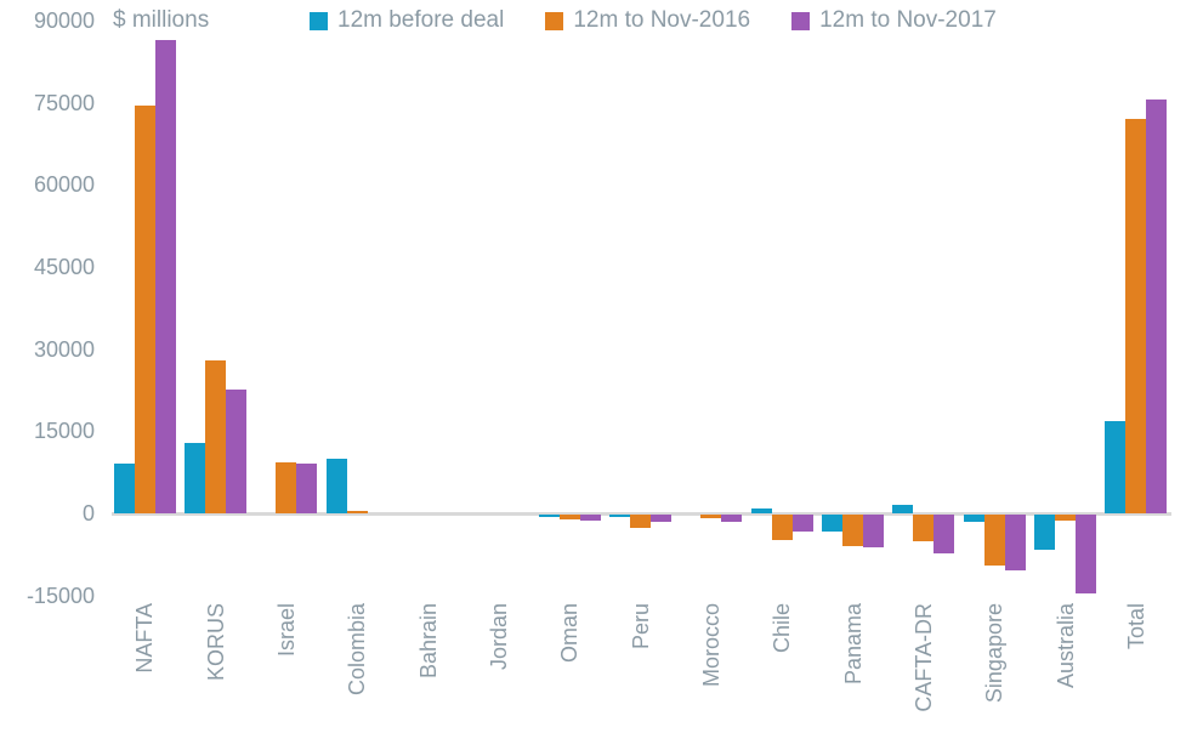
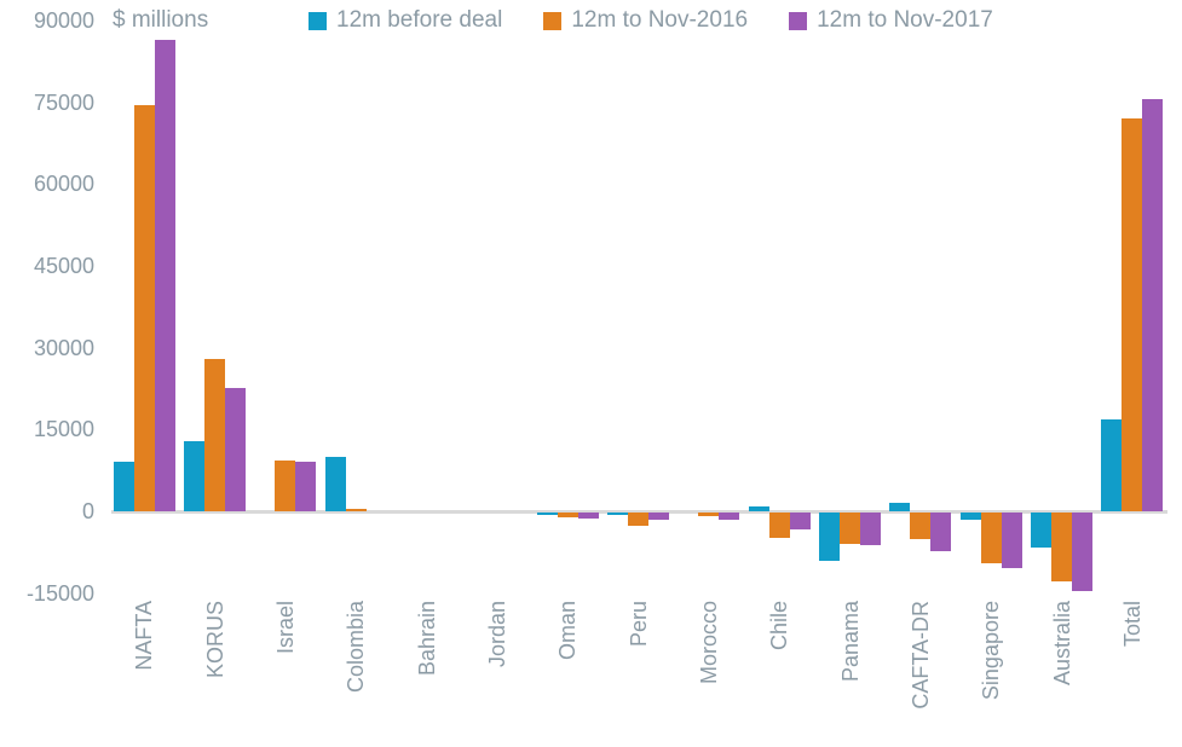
12m before deal/Panama: -3000 -> -9000
12m to Nov-2016/Australia: -1000 -> -13000
